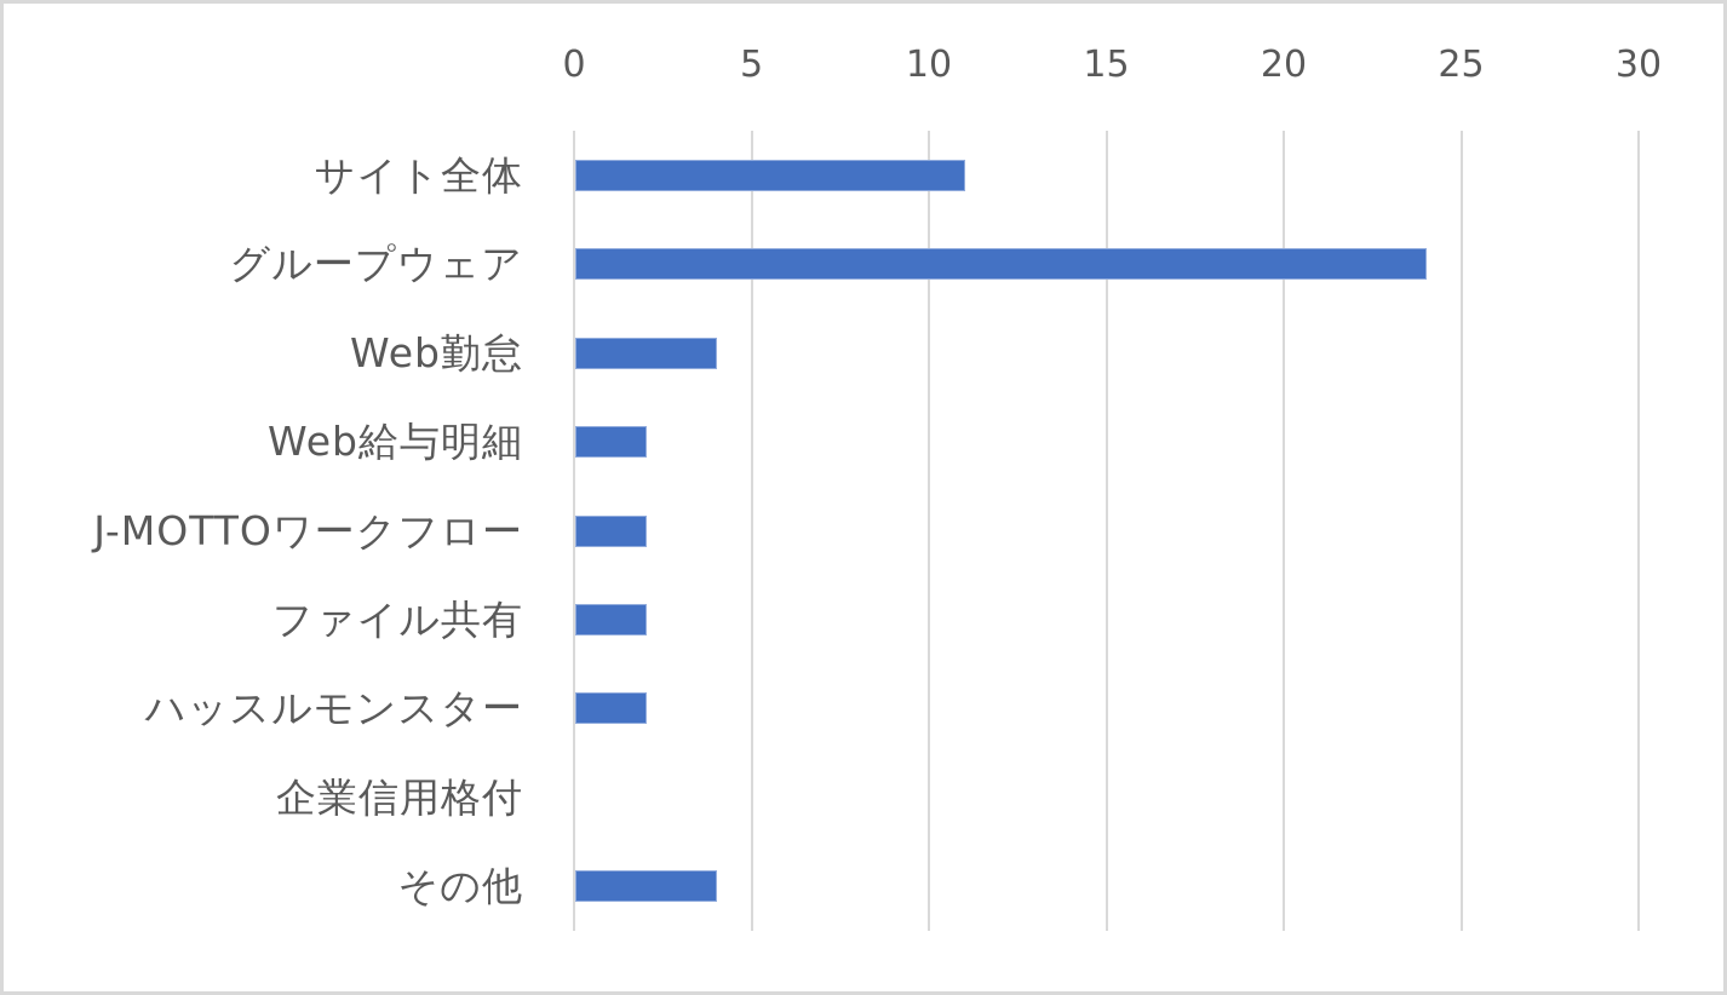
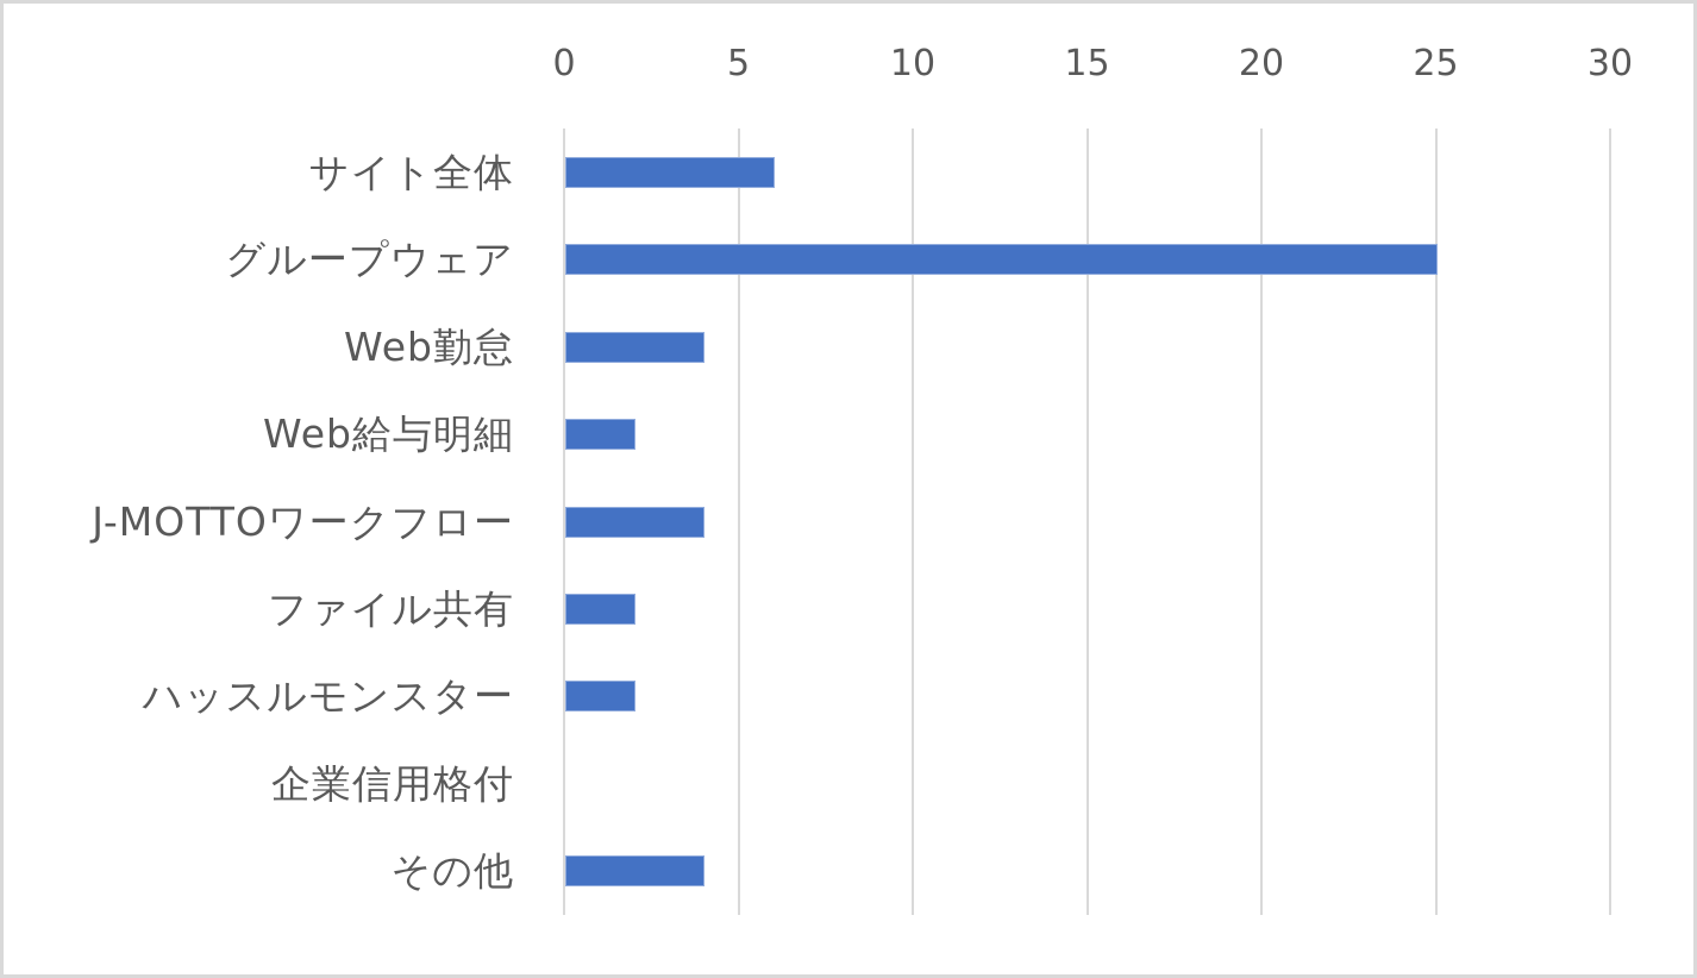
サイト全体: 11 -> 6
グループウェア: 24 -> 25
J-MOTTOワークフロー: 2 -> 4
